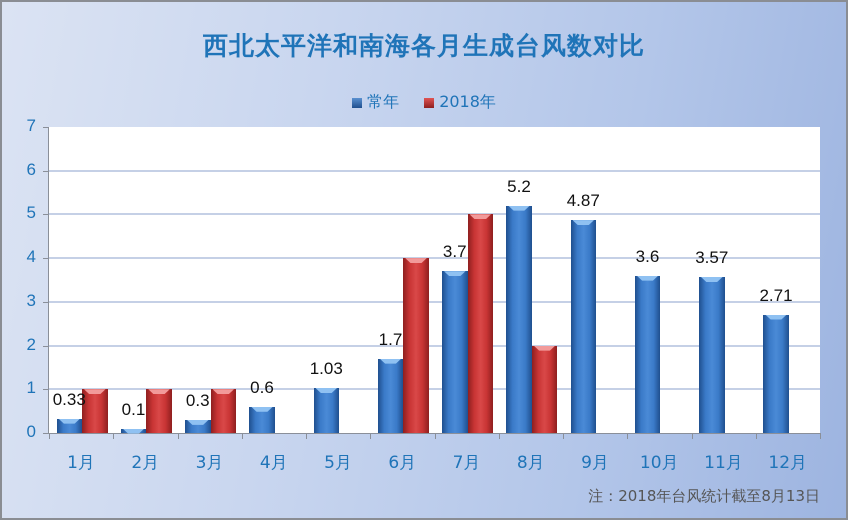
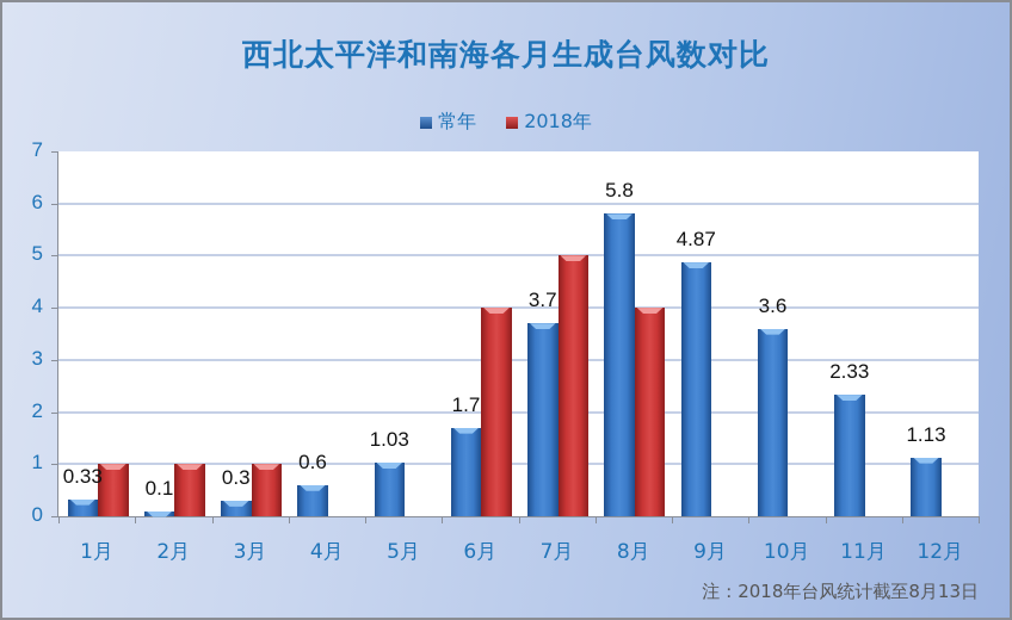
常年/8月: 5.2 -> 5.8
2018年/8月: 2 -> 4
常年/11月: 3.57 -> 2.33
常年/12月: 2.71 -> 1.13
